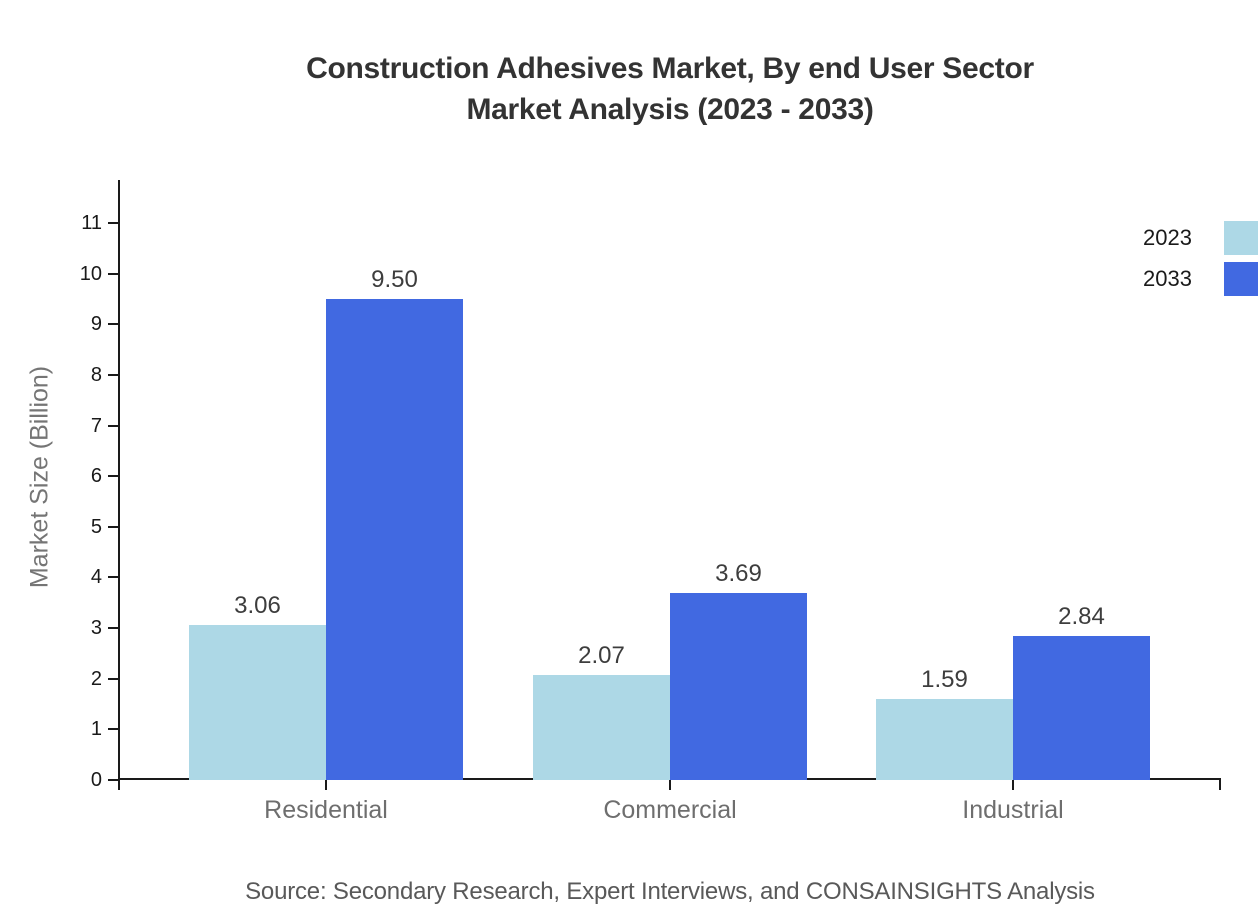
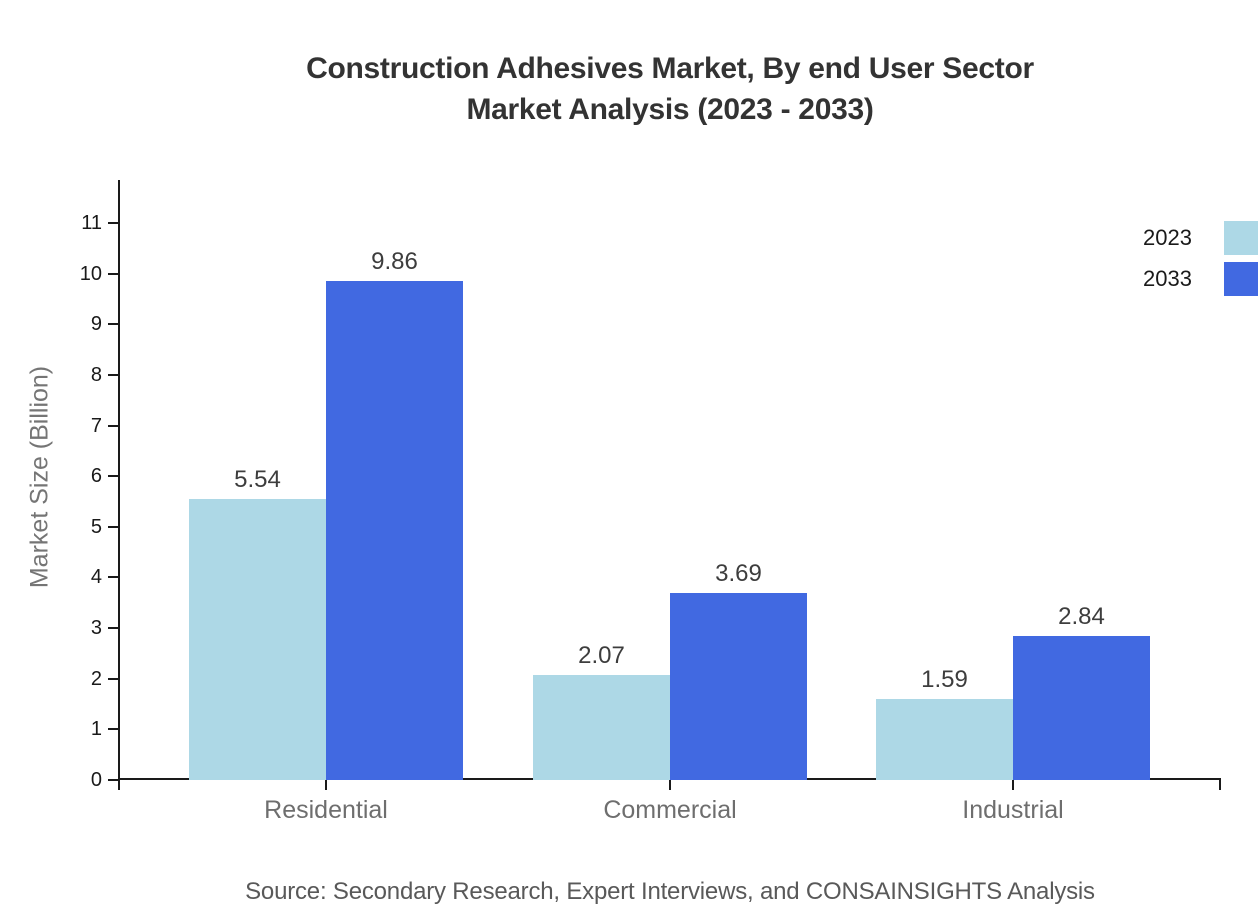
2023/Residential: 3.06 -> 5.54
2033/Residential: 9.50 -> 9.86
